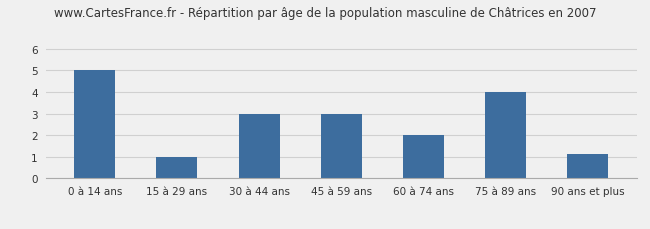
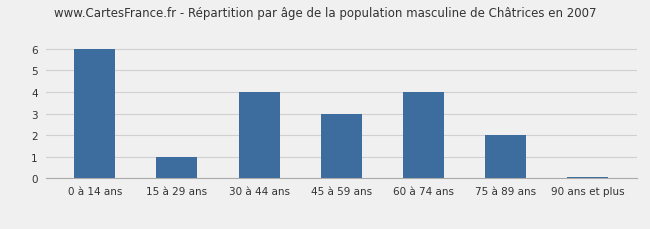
0 à 14 ans: 5.00 -> 6.00
30 à 44 ans: 3.00 -> 4.00
60 à 74 ans: 2.00 -> 4.00
75 à 89 ans: 4.00 -> 2.00
90 ans et plus: 1.15 -> 0.07
